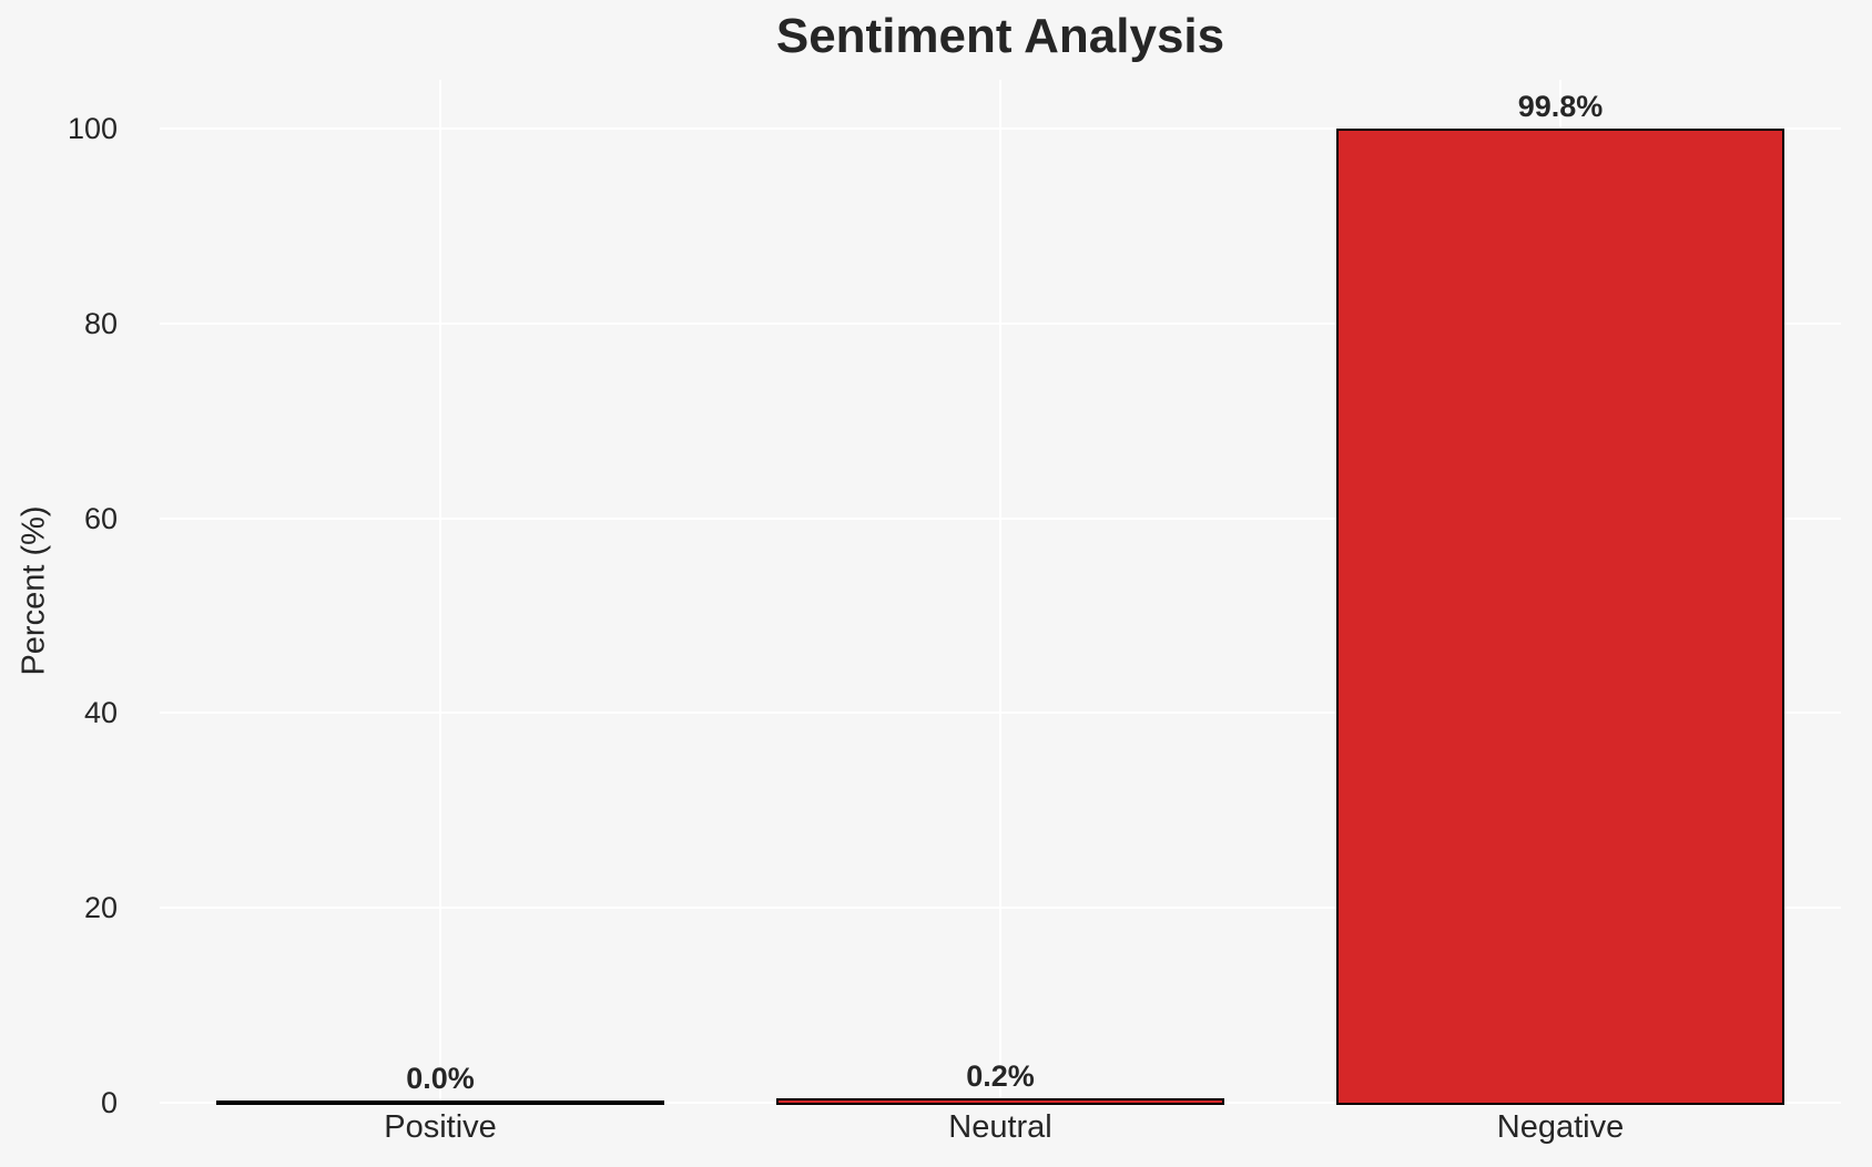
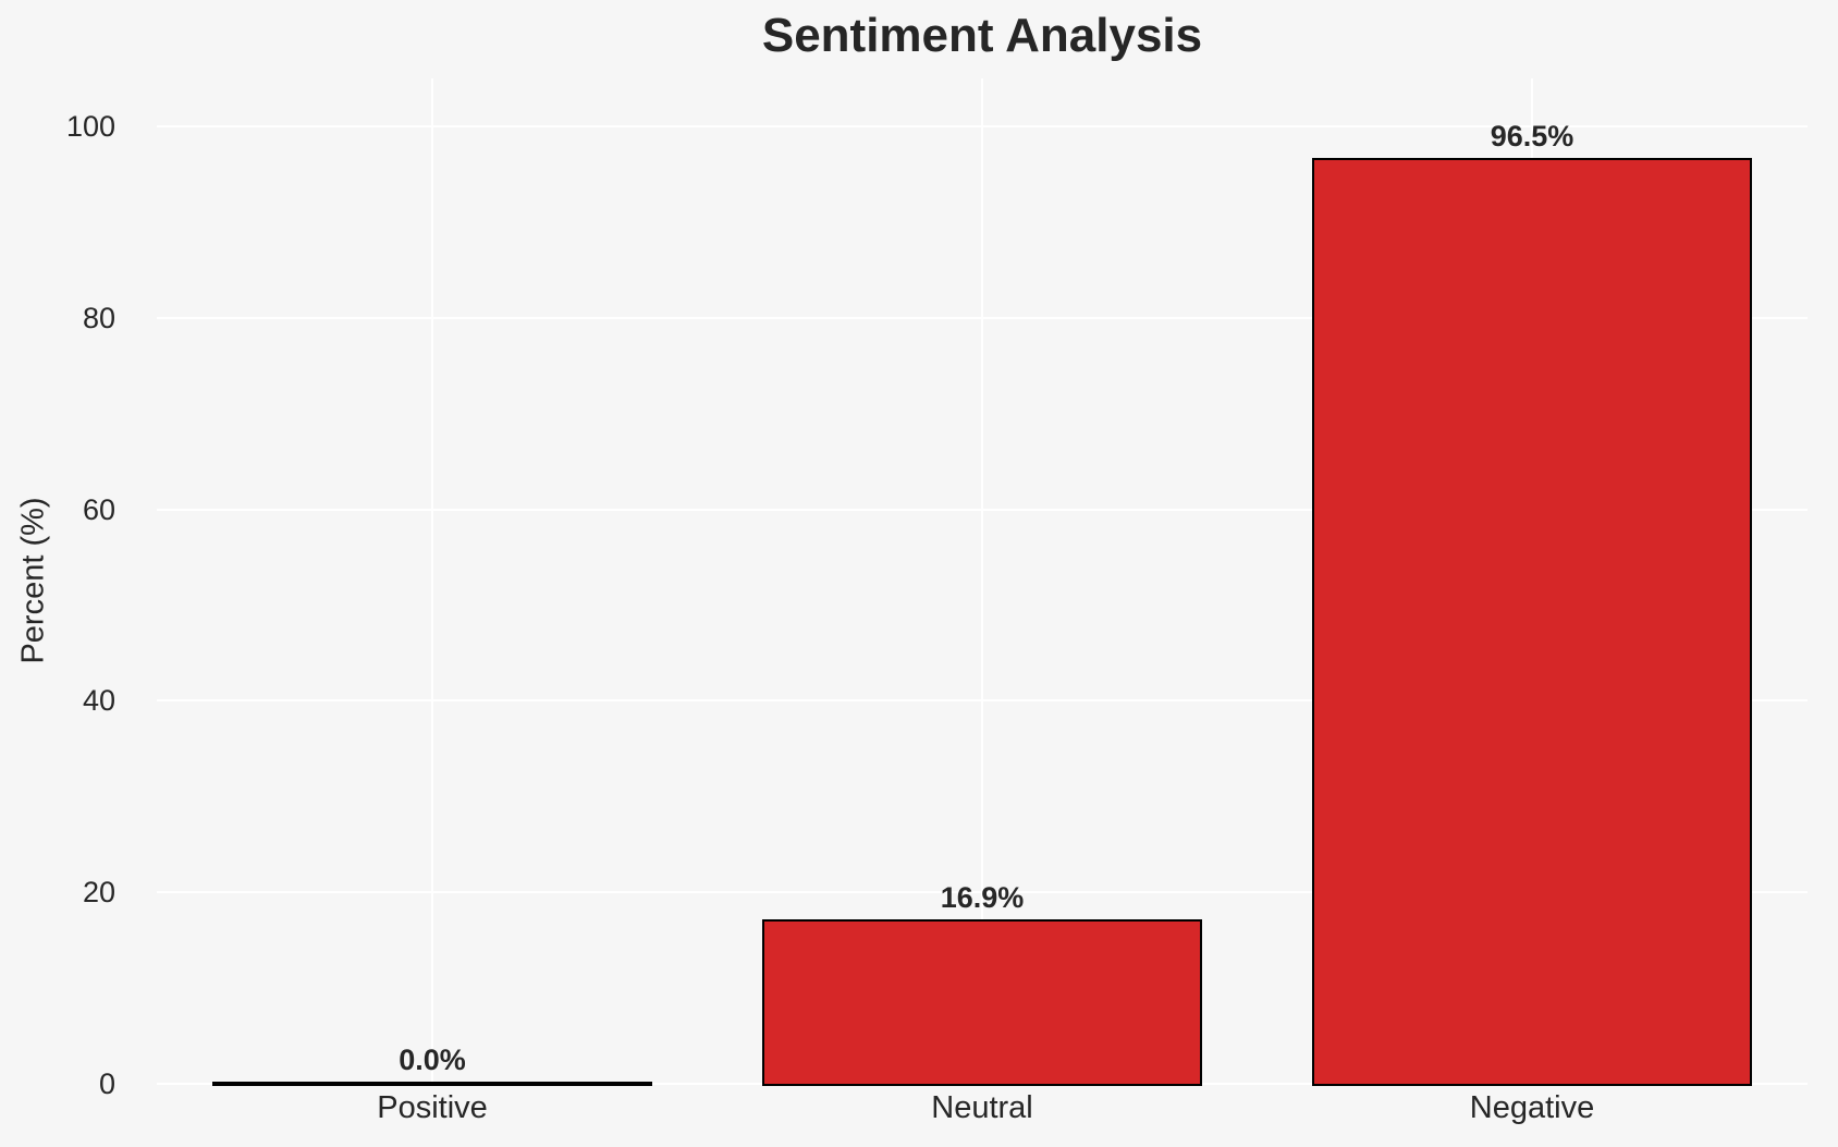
Neutral: 0.2% -> 16.9%
Negative: 99.8% -> 96.5%
